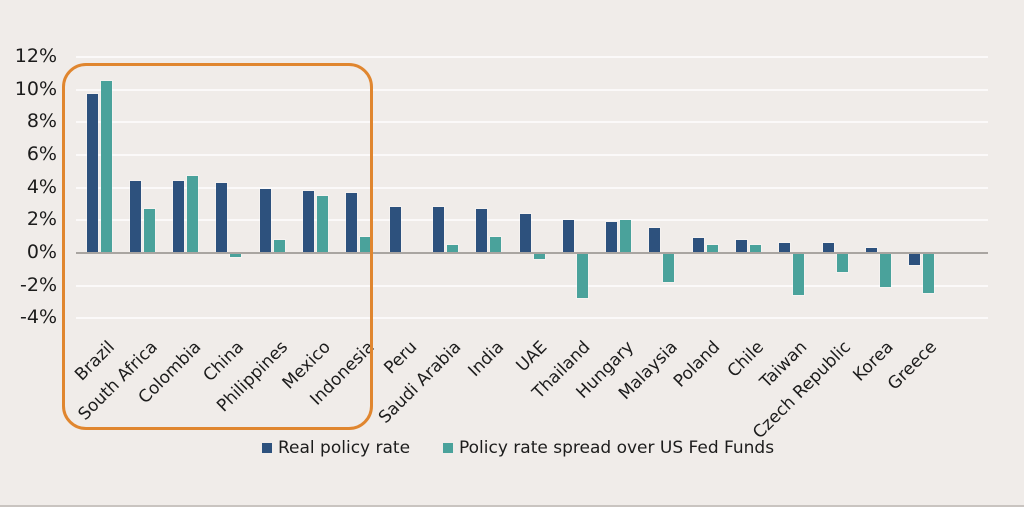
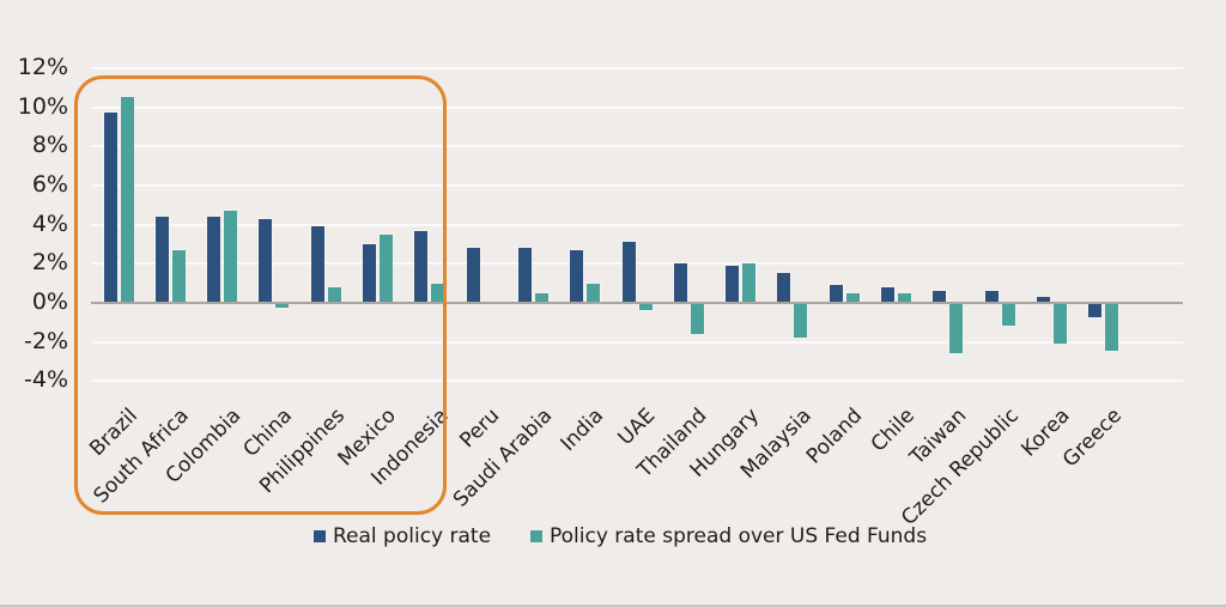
Real policy rate/Mexico: 3.8% -> 3.0%
Real policy rate/UAE: 2.4% -> 3.1%
Policy rate spread over US Fed Funds/Thailand: -2.7% -> -1.5%
